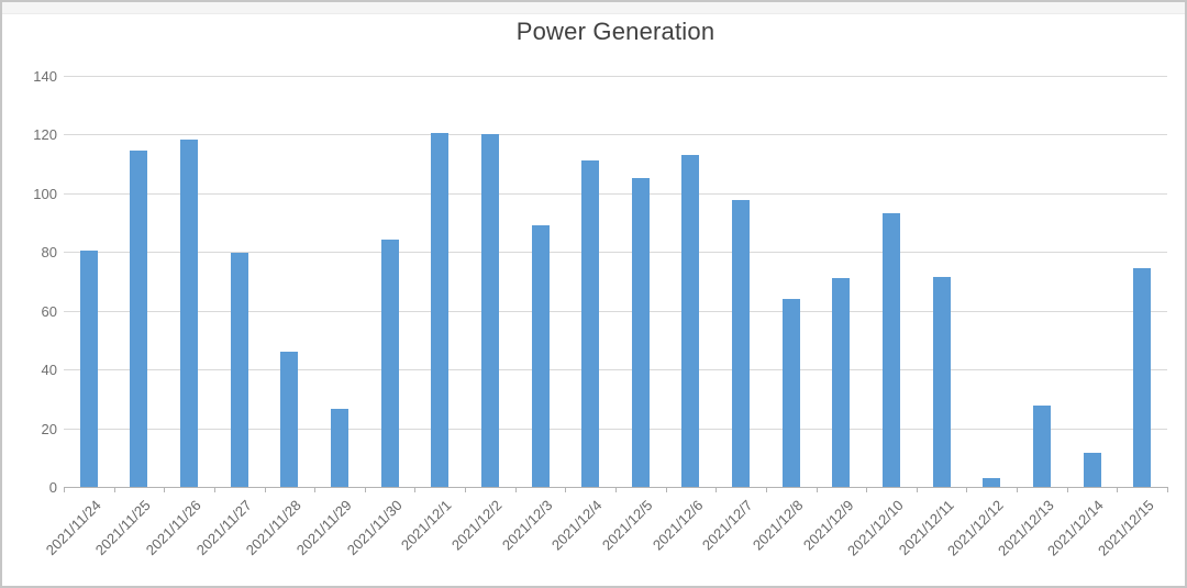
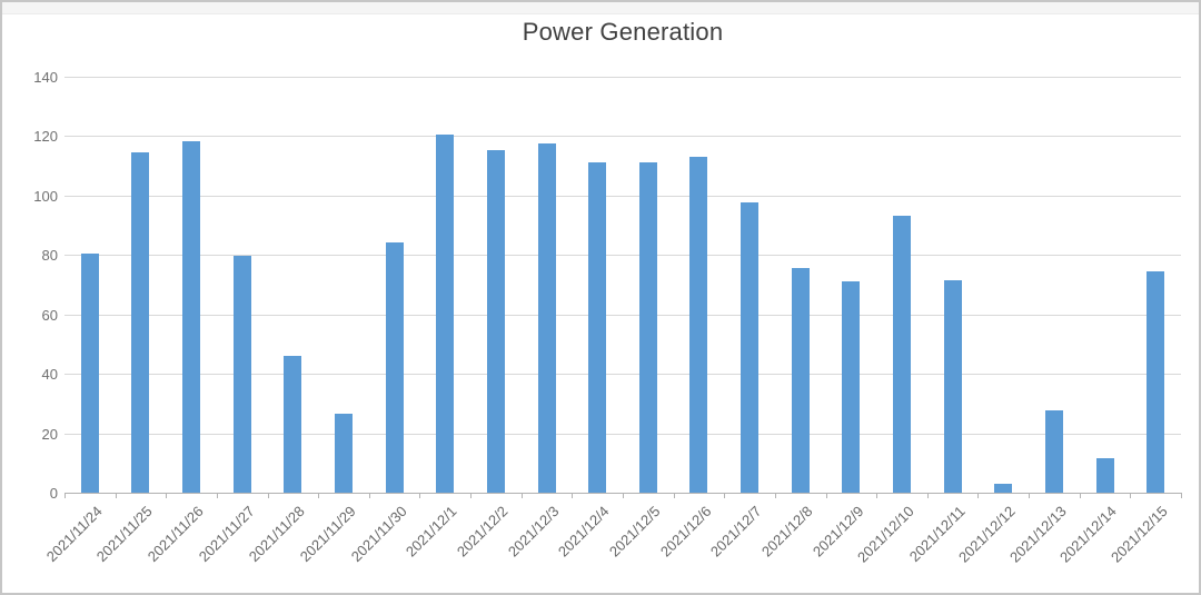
2021/12/2: 120 -> 115
2021/12/3: 89 -> 118
2021/12/5: 105 -> 111
2021/12/8: 64 -> 76
